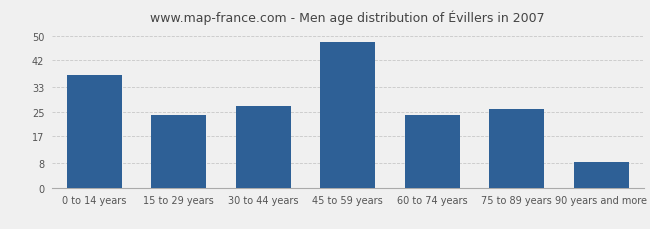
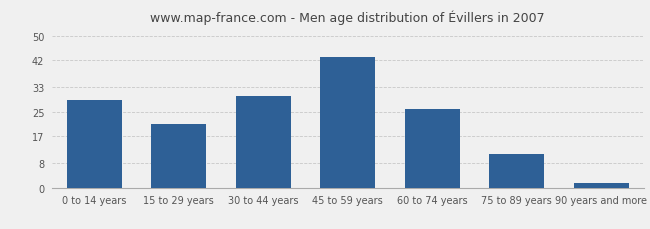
0 to 14 years: 37.0 -> 29.0
15 to 29 years: 24.0 -> 21.0
30 to 44 years: 27.0 -> 30.0
45 to 59 years: 48.0 -> 43.0
60 to 74 years: 24.0 -> 26.0
75 to 89 years: 26.0 -> 11.0
90 years and more: 8.5 -> 1.5
